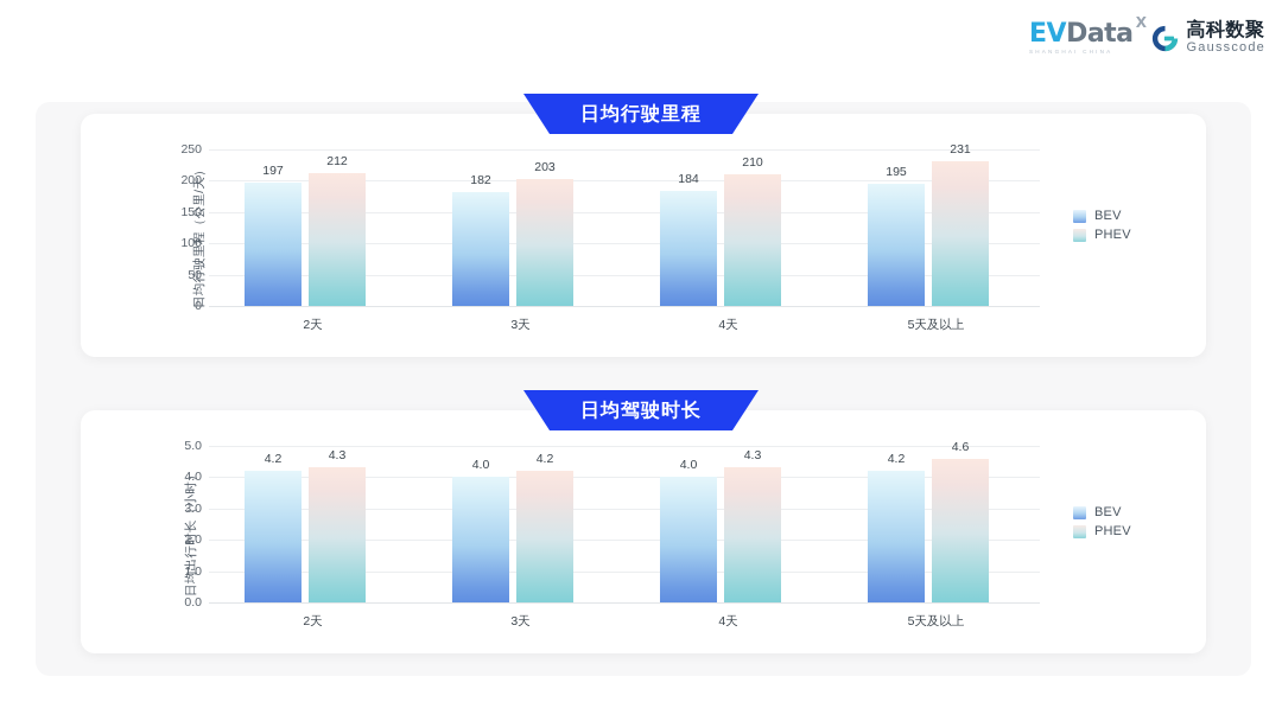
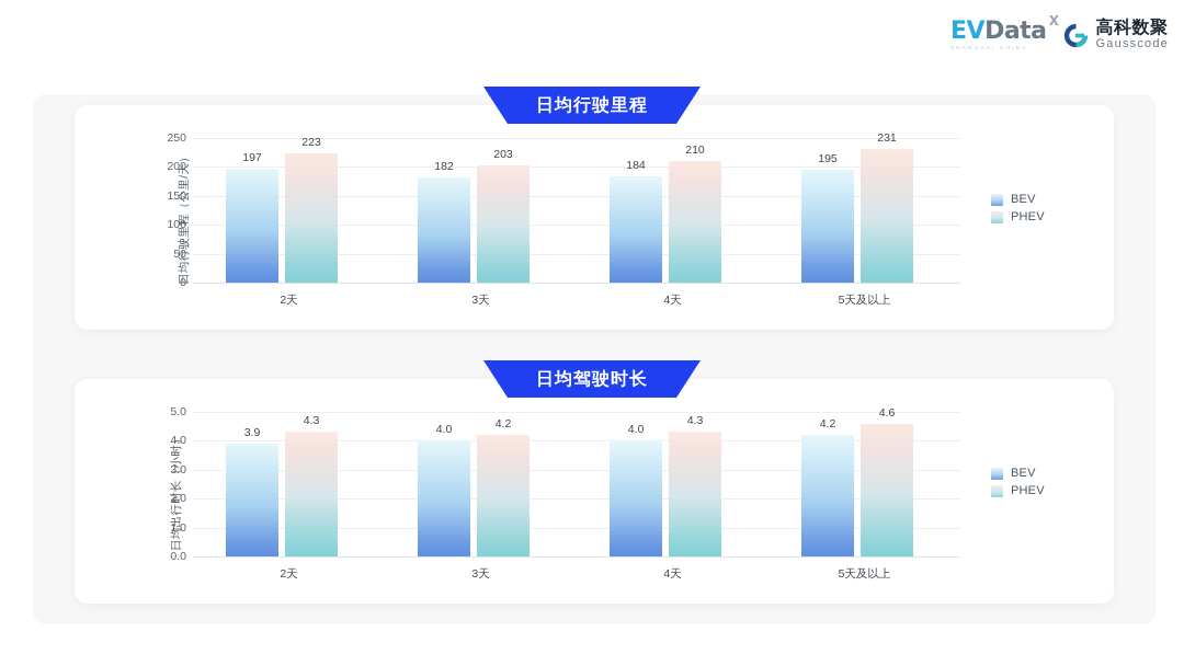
日均行驶里程/PHEV/2天: 212 -> 223
日均驾驶时长/BEV/2天: 4.2 -> 3.9
